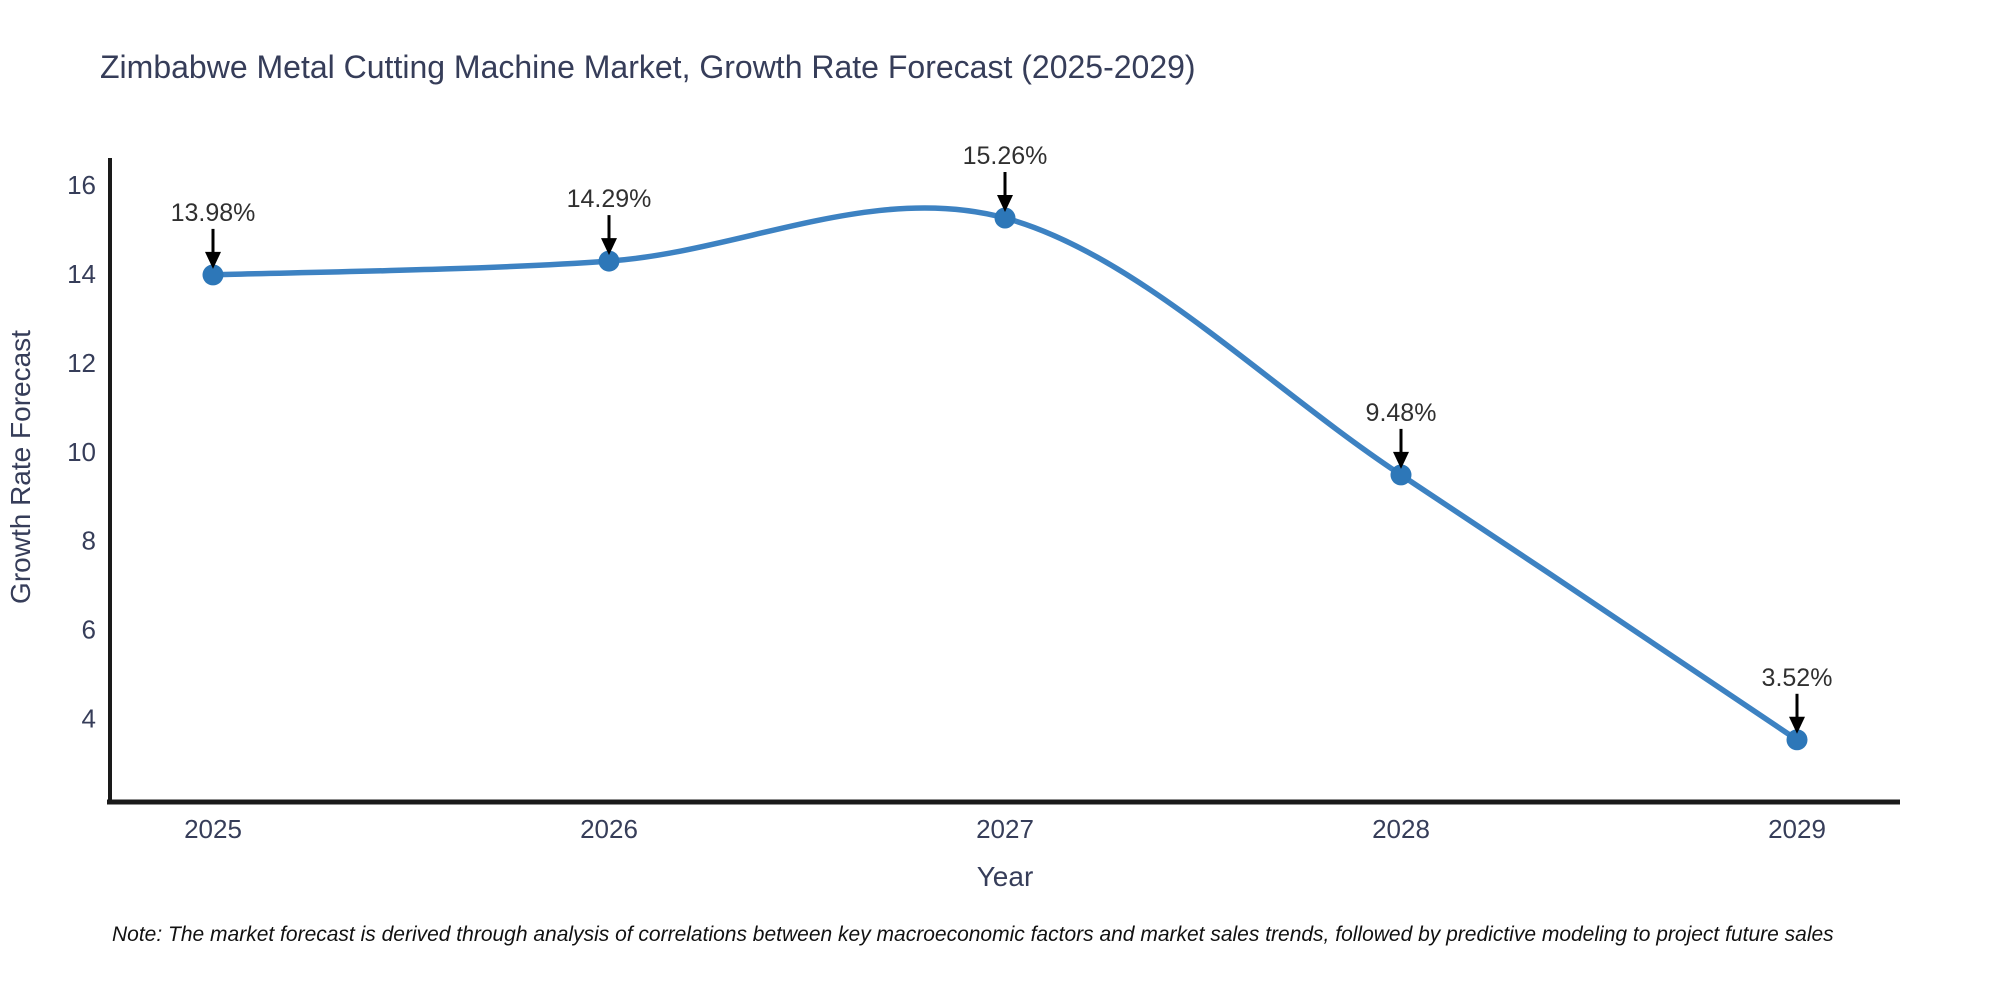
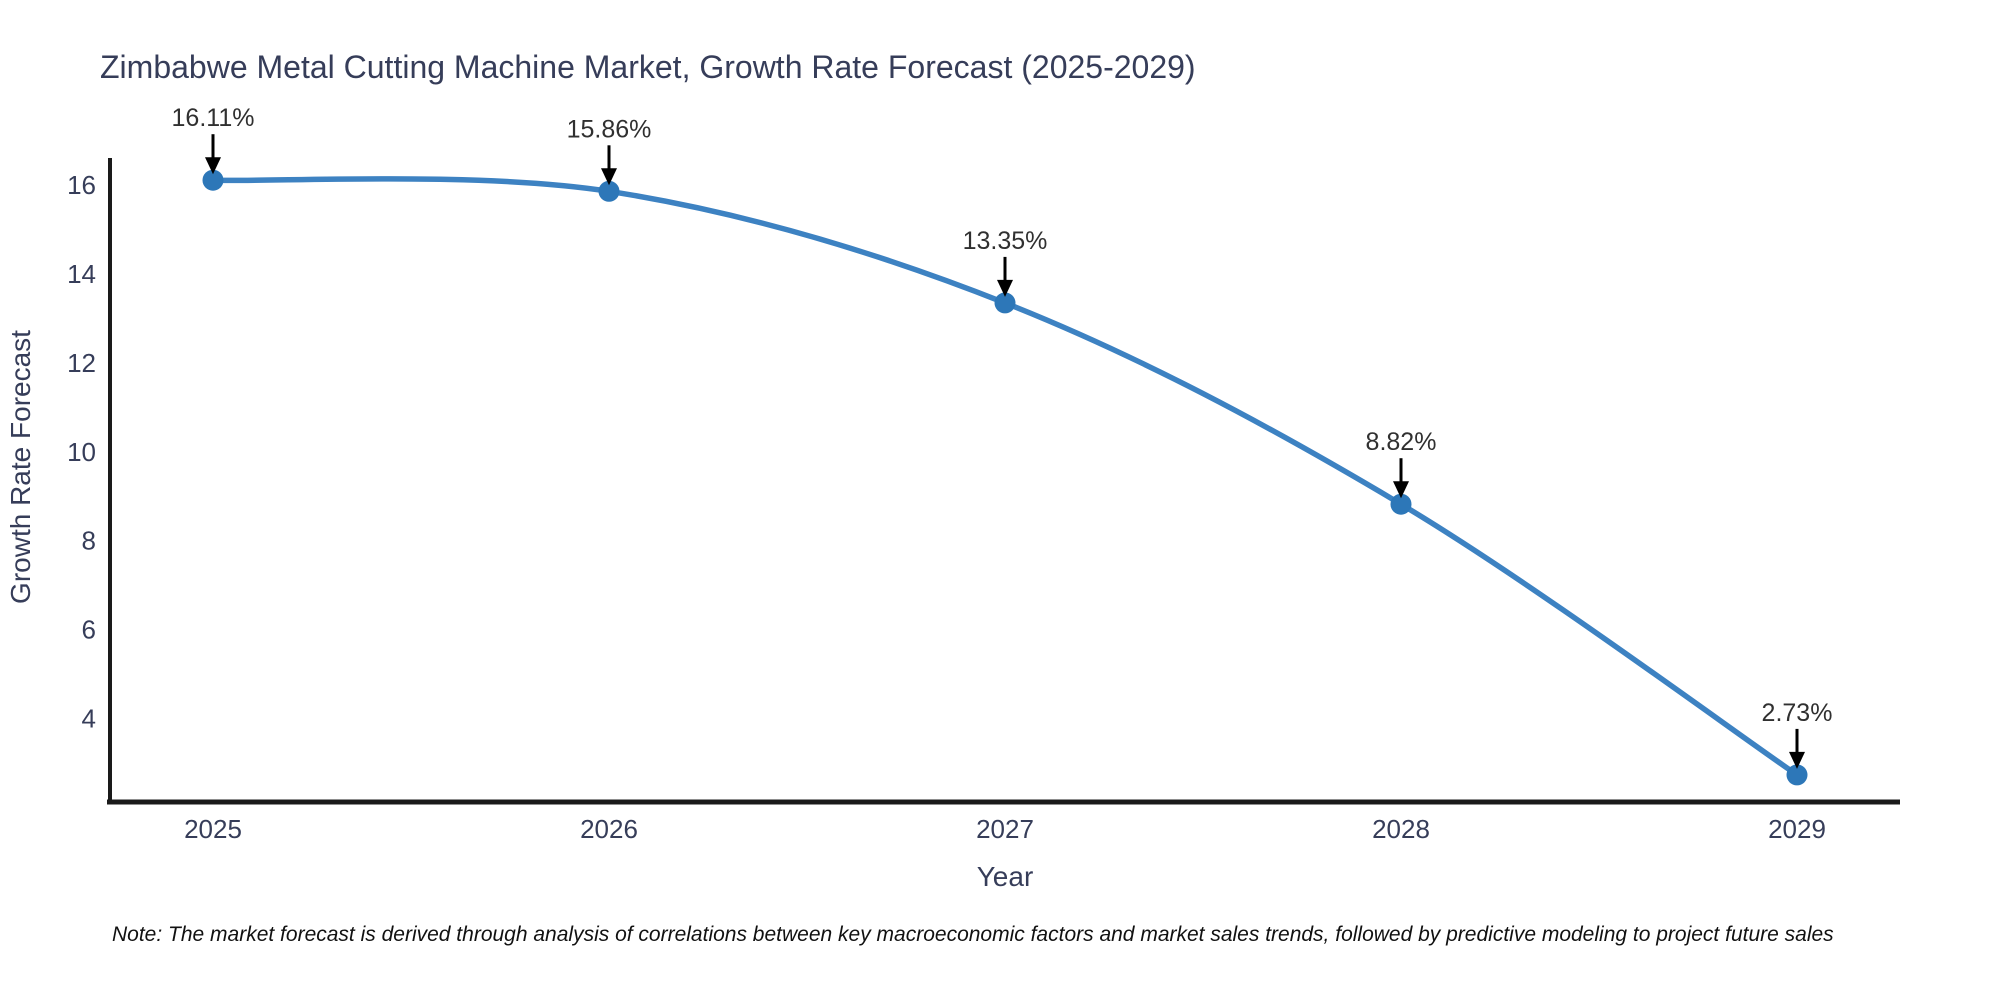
2025: 13.98% -> 16.11%
2026: 14.29% -> 15.86%
2027: 15.26% -> 13.35%
2028: 9.48% -> 8.82%
2029: 3.52% -> 2.73%
